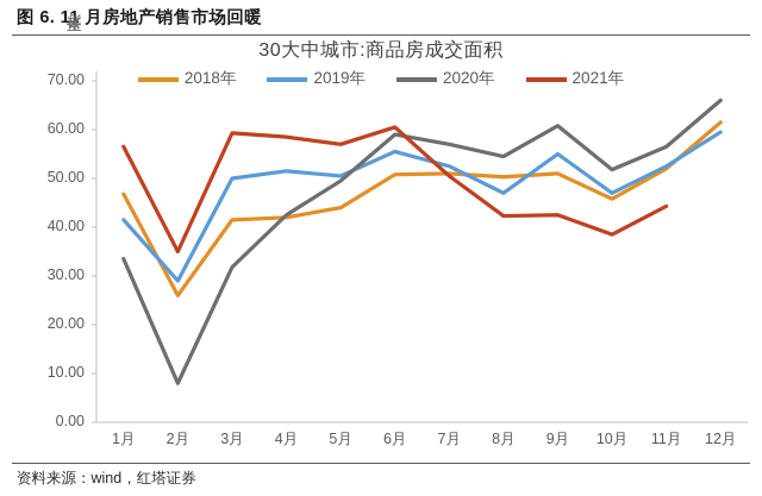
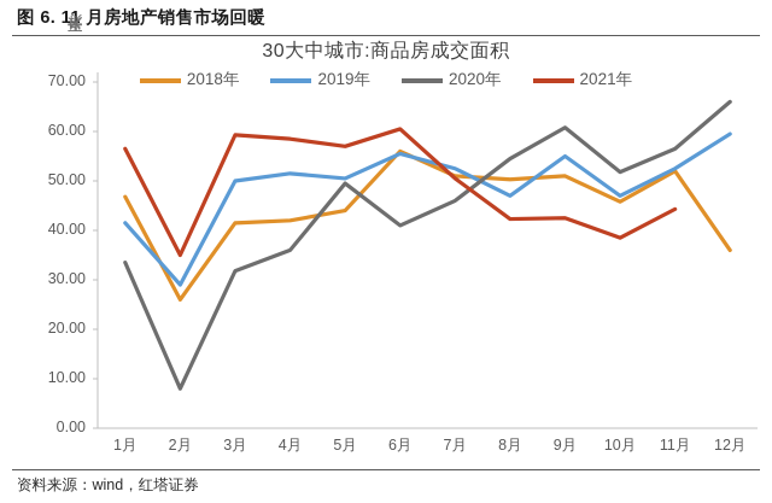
2020年/4月: 42 -> 36
2018年/6月: 51 -> 56
2020年/6月: 59 -> 41
2020年/7月: 57 -> 46
2018年/12月: 62 -> 36
